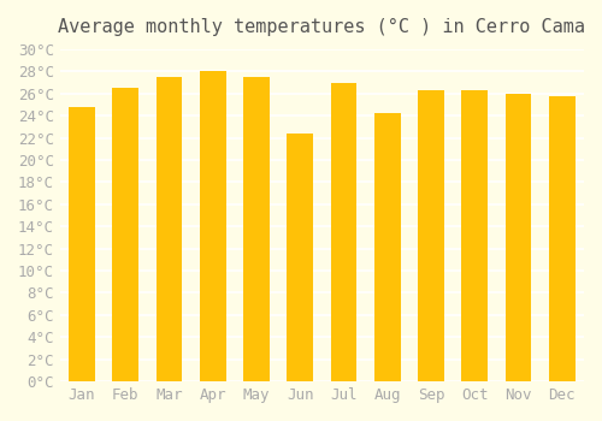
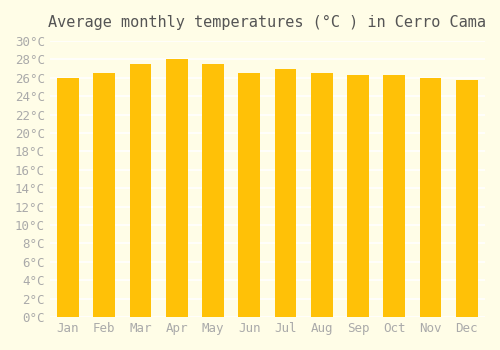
Jan: 24.8°C -> 26.0°C
Jun: 22.4°C -> 26.5°C
Aug: 24.2°C -> 26.5°C
